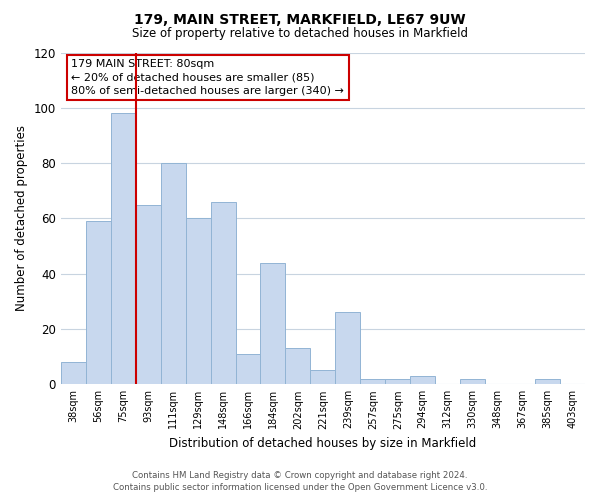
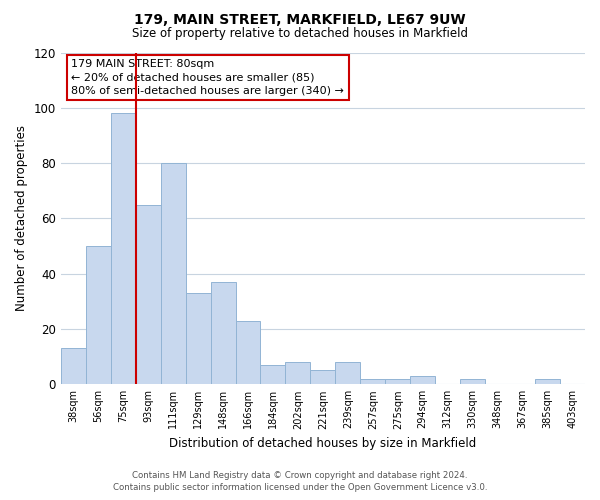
38sqm: 8 -> 13
56sqm: 59 -> 50
129sqm: 60 -> 33
148sqm: 66 -> 37
166sqm: 11 -> 23
184sqm: 44 -> 7
202sqm: 13 -> 8
239sqm: 26 -> 8
